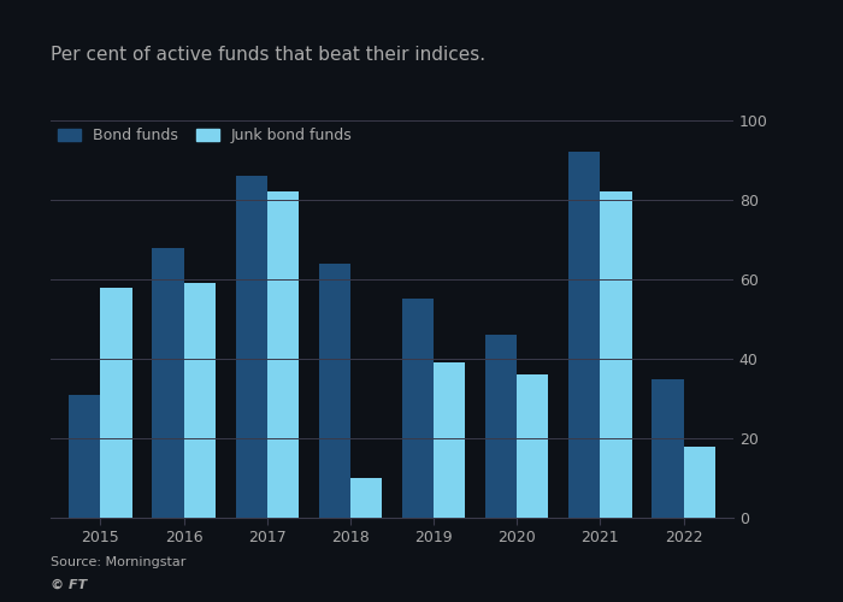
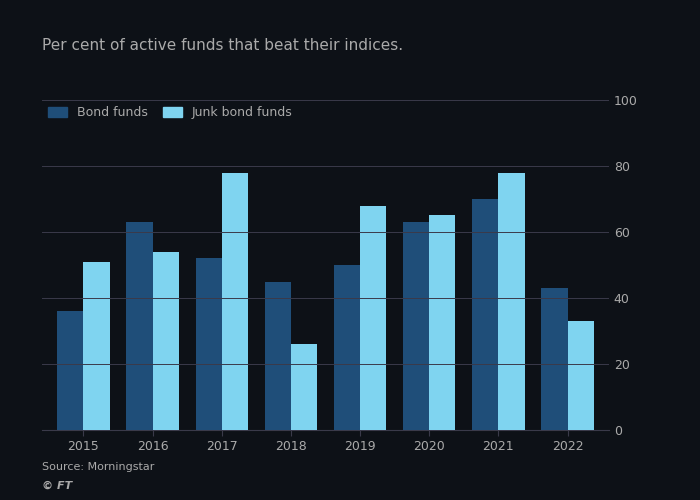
Bond funds/2015: 31 -> 36
Junk bond funds/2015: 58 -> 51
Bond funds/2016: 68 -> 63
Junk bond funds/2016: 59 -> 54
Bond funds/2017: 86 -> 52
Junk bond funds/2017: 82 -> 78
Bond funds/2018: 64 -> 45
Junk bond funds/2018: 10 -> 26
Bond funds/2019: 55 -> 50
Junk bond funds/2019: 39 -> 68
Bond funds/2020: 46 -> 63
Junk bond funds/2020: 36 -> 65
Bond funds/2021: 92 -> 70
Junk bond funds/2021: 82 -> 78
Bond funds/2022: 35 -> 43
Junk bond funds/2022: 18 -> 33
